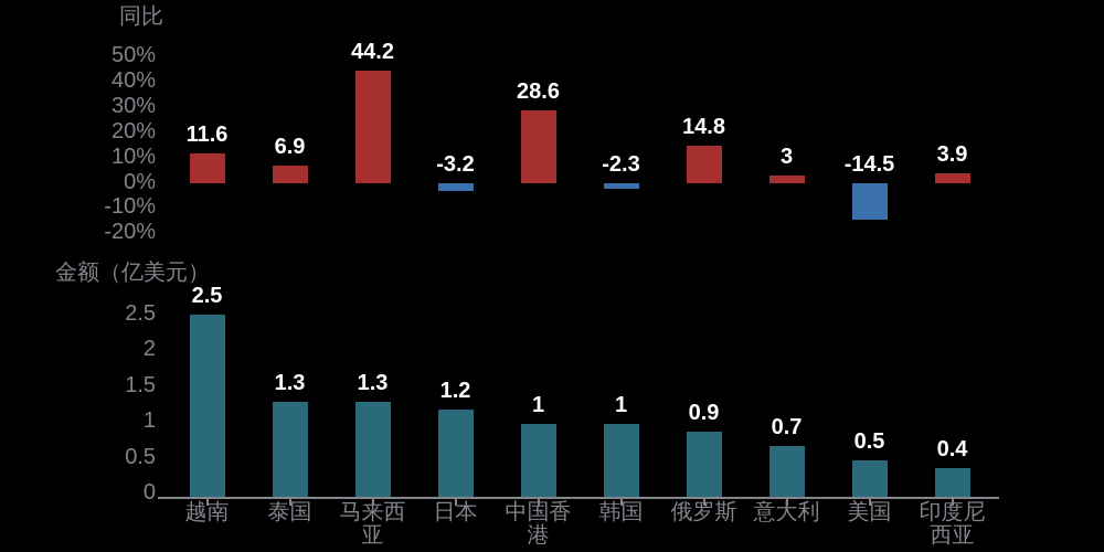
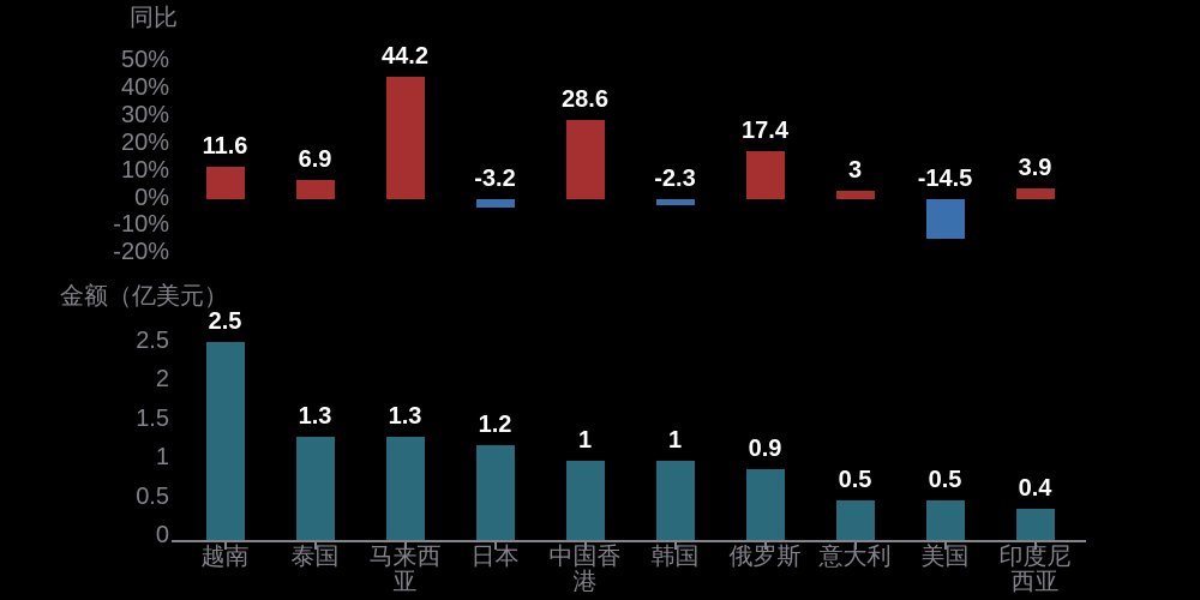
同比/俄罗斯: 14.8 -> 17.4
金额（亿美元）/意大利: 0.7 -> 0.5
